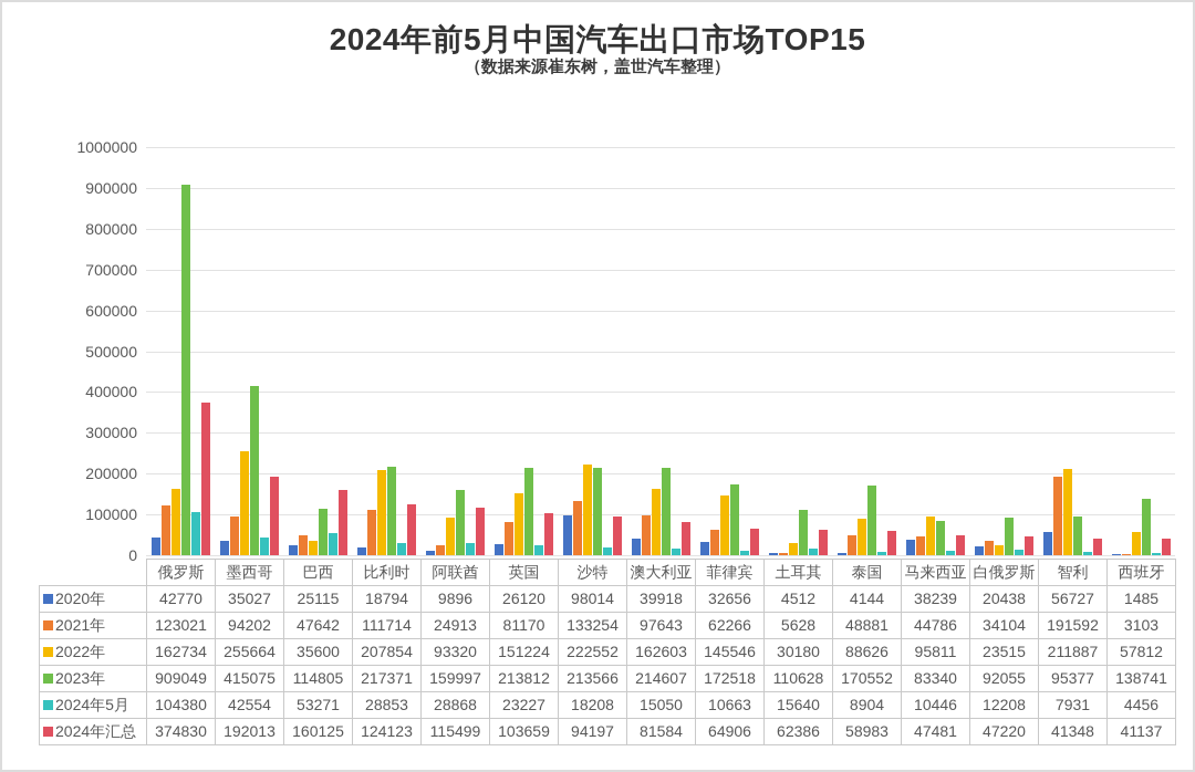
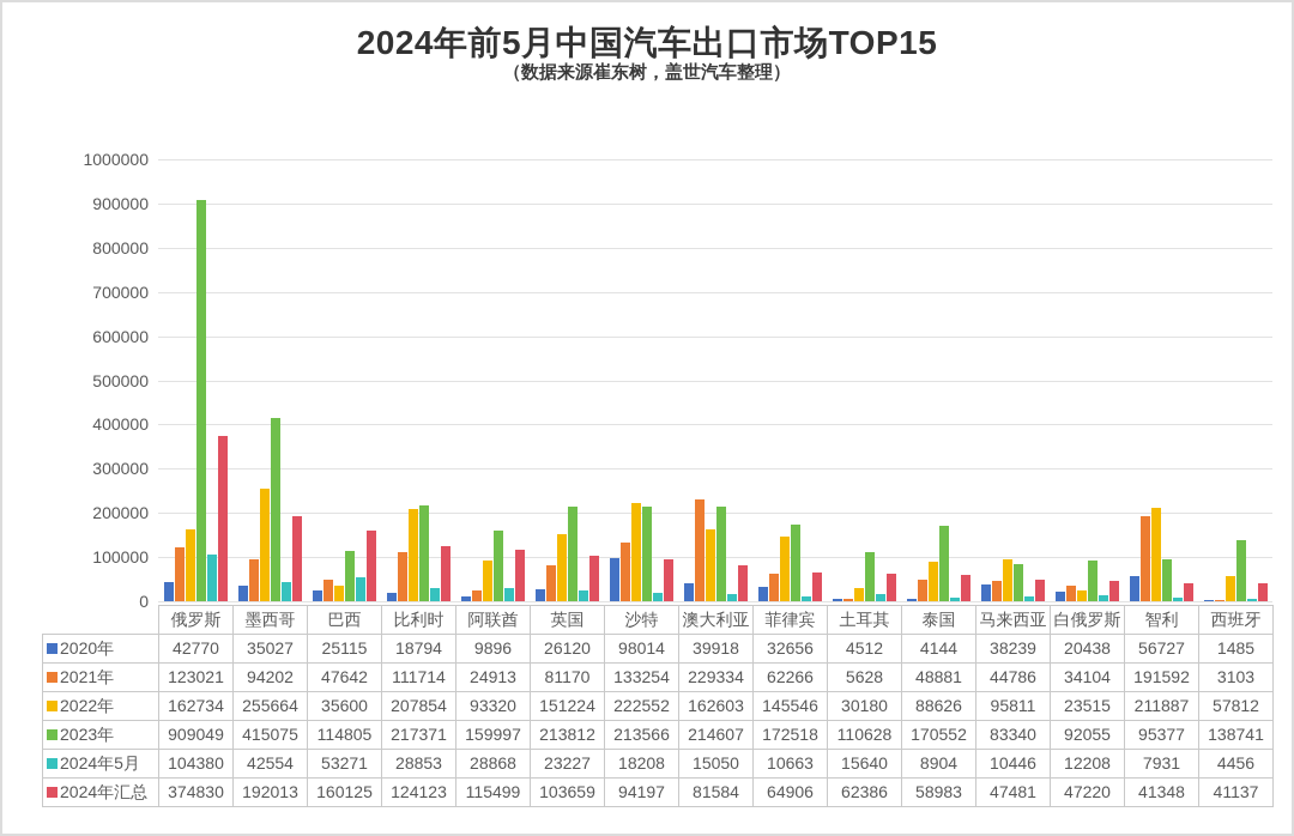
2021年/澳大利亚: 97643 -> 229334
